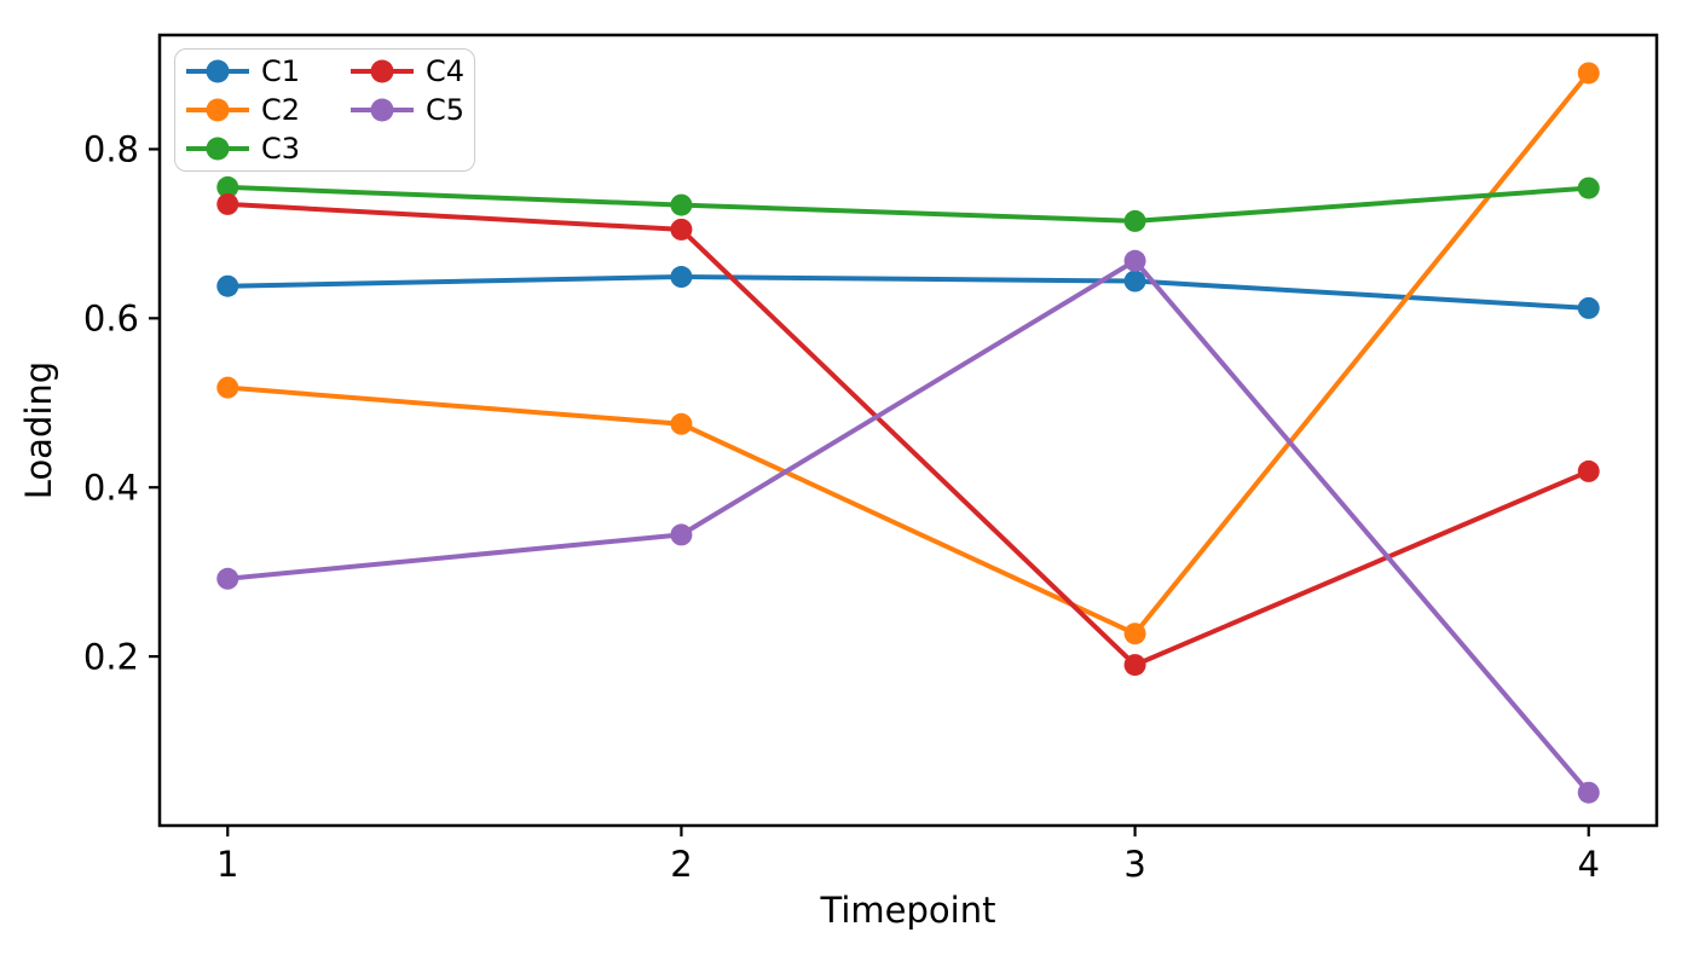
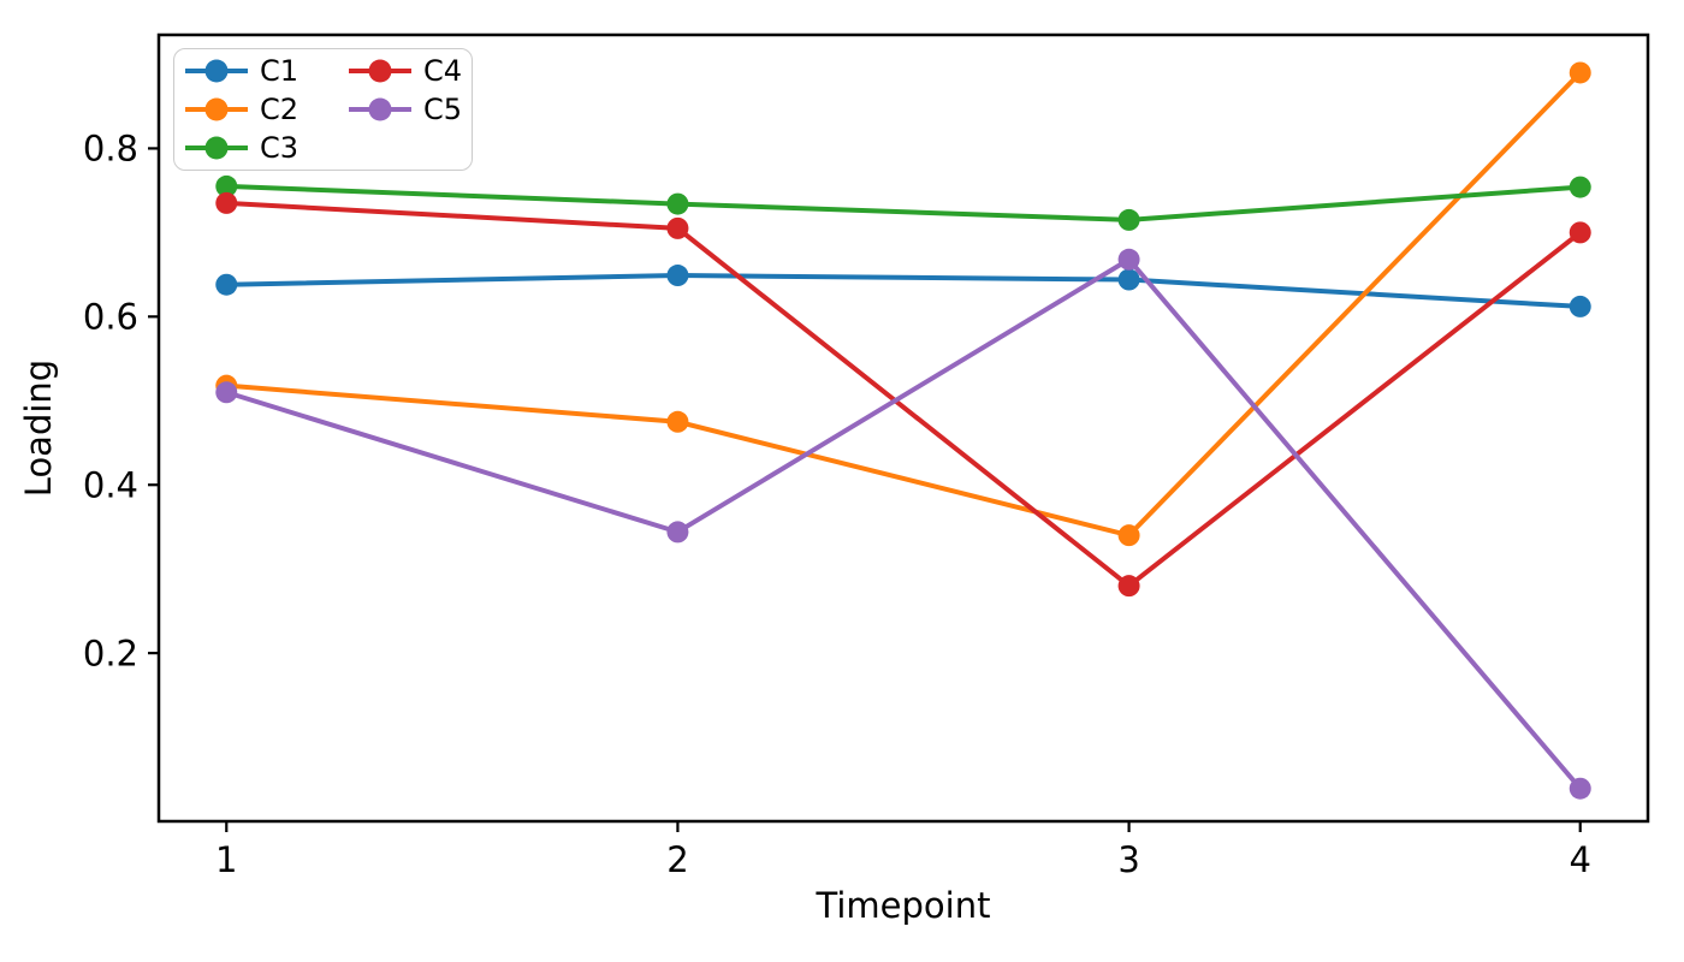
C5/1: 0.29 -> 0.51
C2/3: 0.23 -> 0.34
C4/3: 0.19 -> 0.28
C4/4: 0.42 -> 0.70
